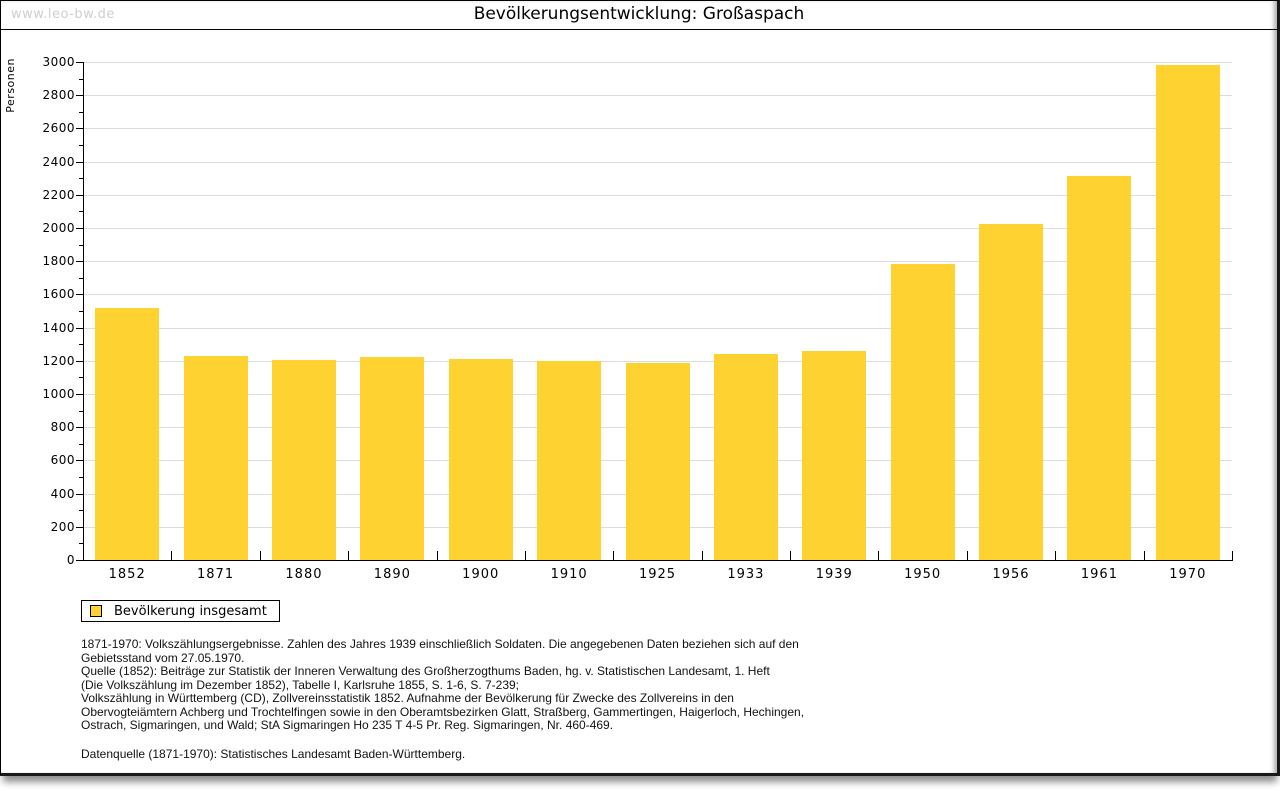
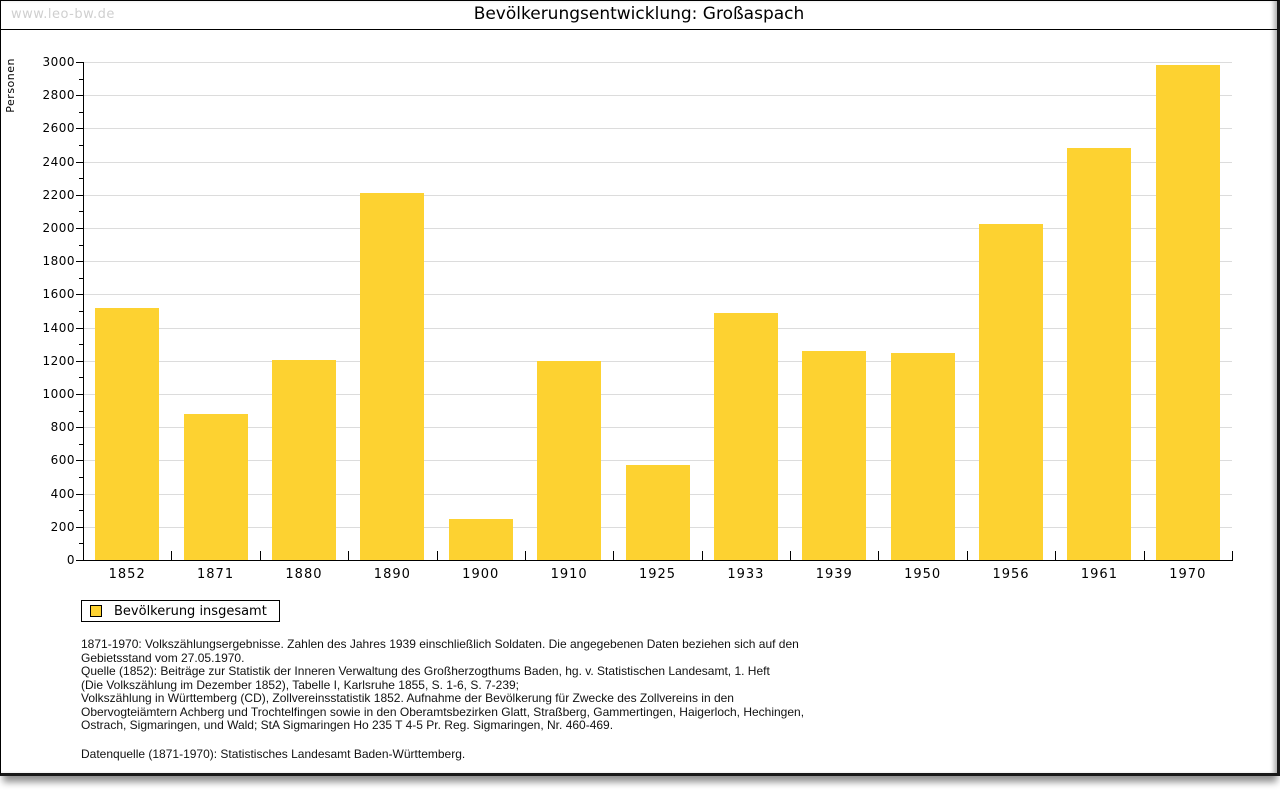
1871: 1230 -> 880
1890: 1220 -> 2210
1900: 1210 -> 250
1925: 1190 -> 570
1933: 1240 -> 1490
1950: 1780 -> 1250
1961: 2310 -> 2480
